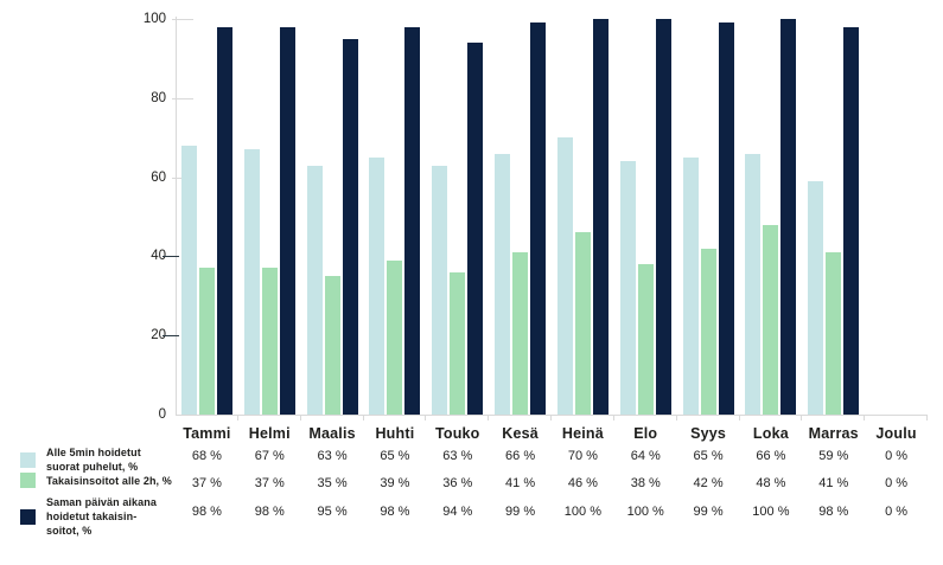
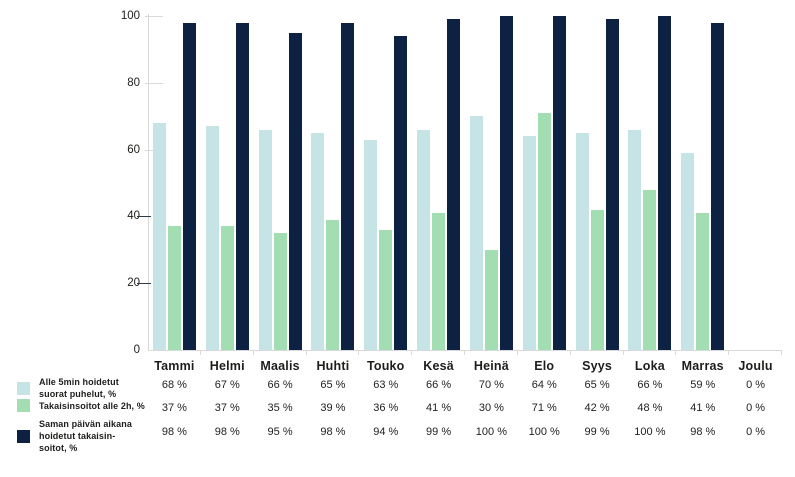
Alle 5min hoidetut suorat puhelut, %/Maalis: 63 -> 66
Takaisinsoitot alle 2h, %/Heinä: 46 -> 30
Takaisinsoitot alle 2h, %/Elo: 38 -> 71
